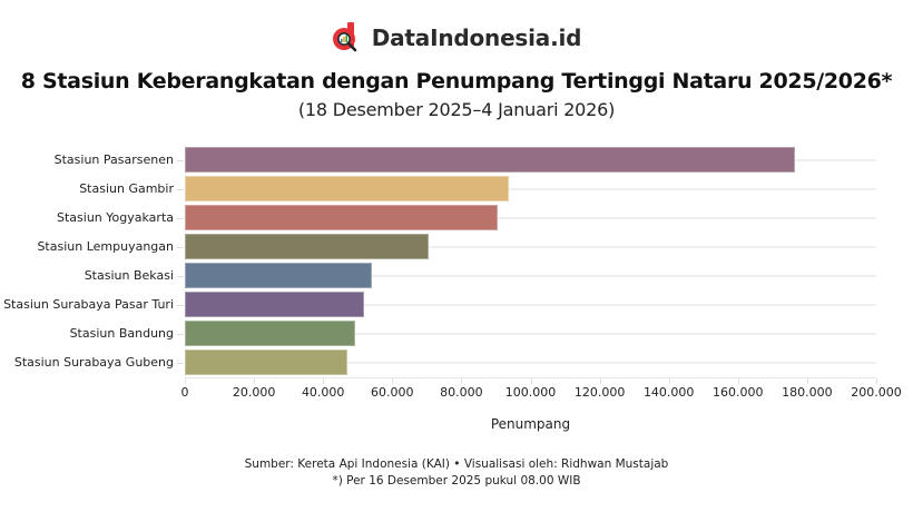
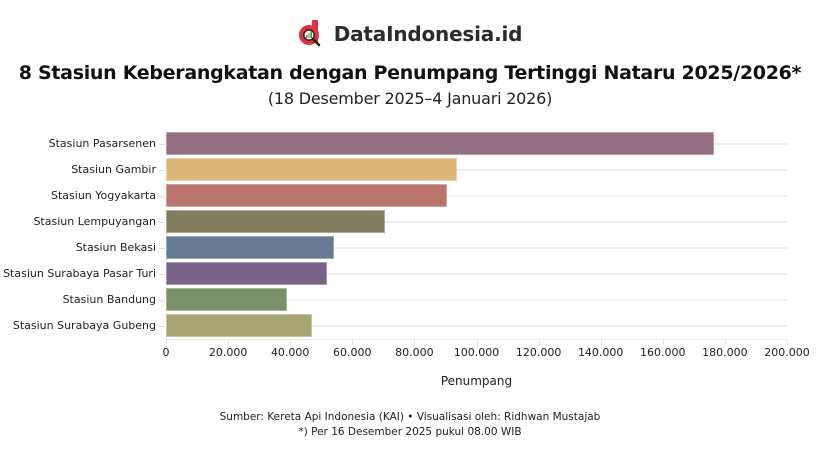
Stasiun Bandung: 49000 -> 39000
